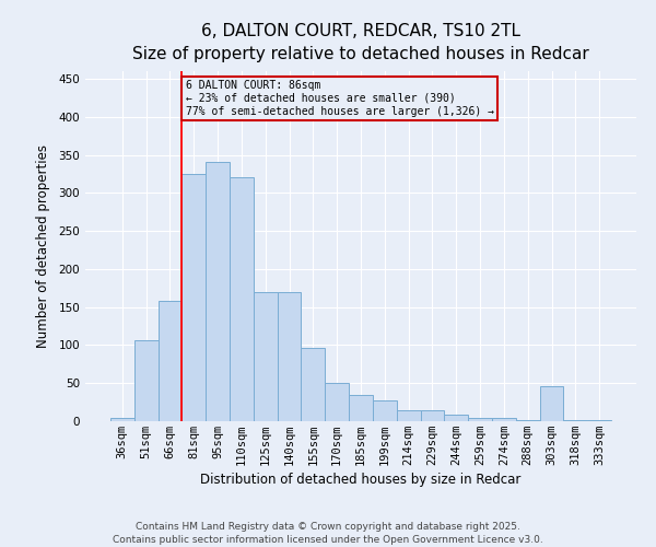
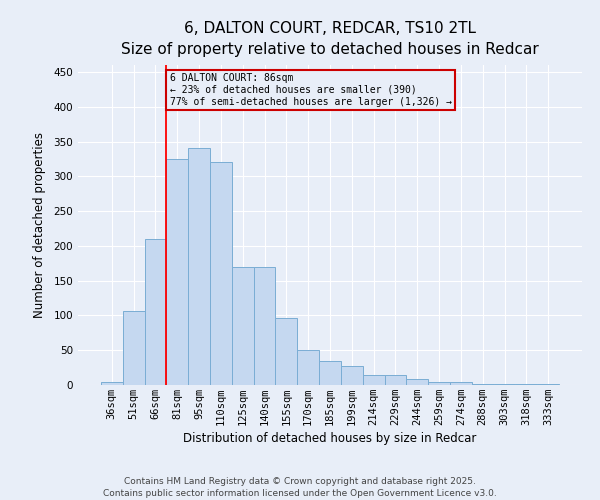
66sqm: 158 -> 210
303sqm: 46 -> 1
